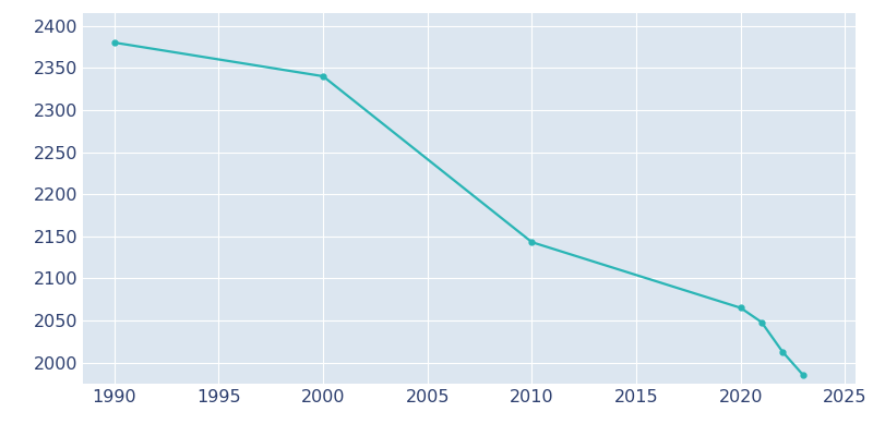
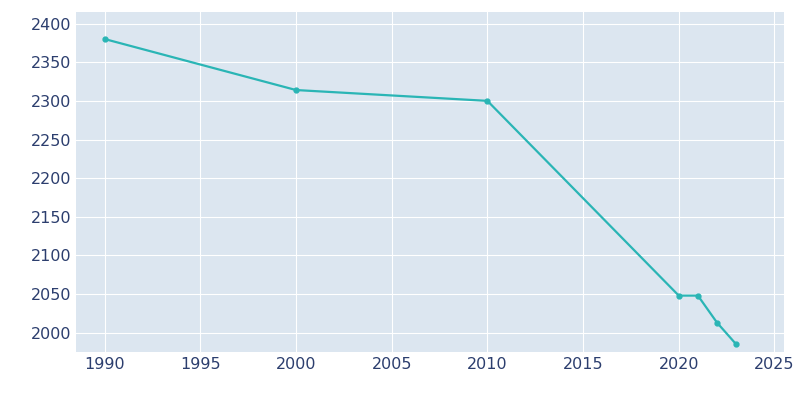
2000: 2340 -> 2314
2010: 2143 -> 2300
2020: 2065 -> 2048
